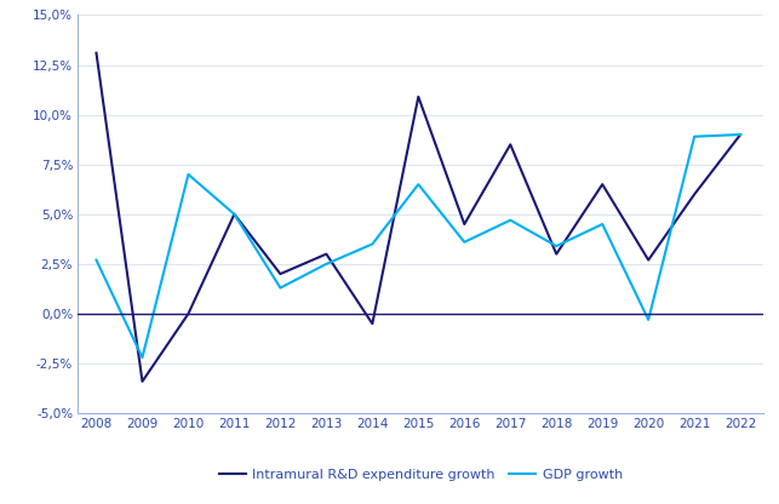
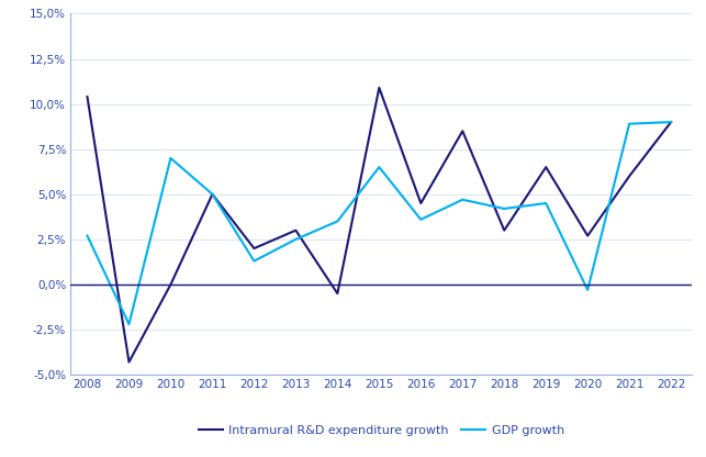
Intramural R&D expenditure growth/2008: 13,1% -> 10,4%
Intramural R&D expenditure growth/2009: -3,4% -> -4,3%
GDP growth/2018: 3,4% -> 4,2%
